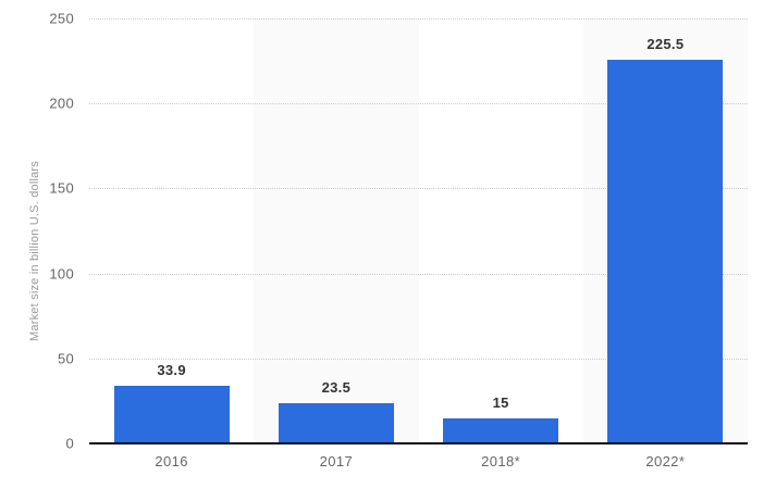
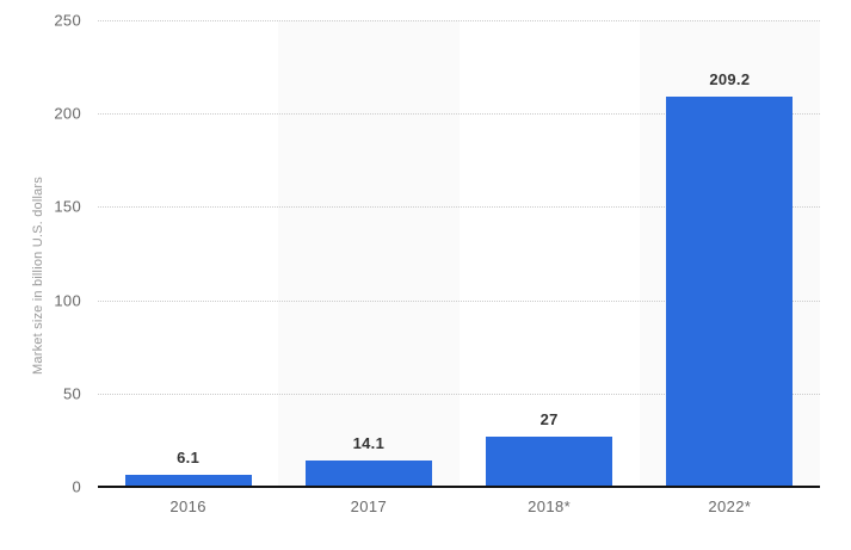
2016: 33.9 -> 6.1
2017: 23.5 -> 14.1
2018*: 15 -> 27
2022*: 225.5 -> 209.2
